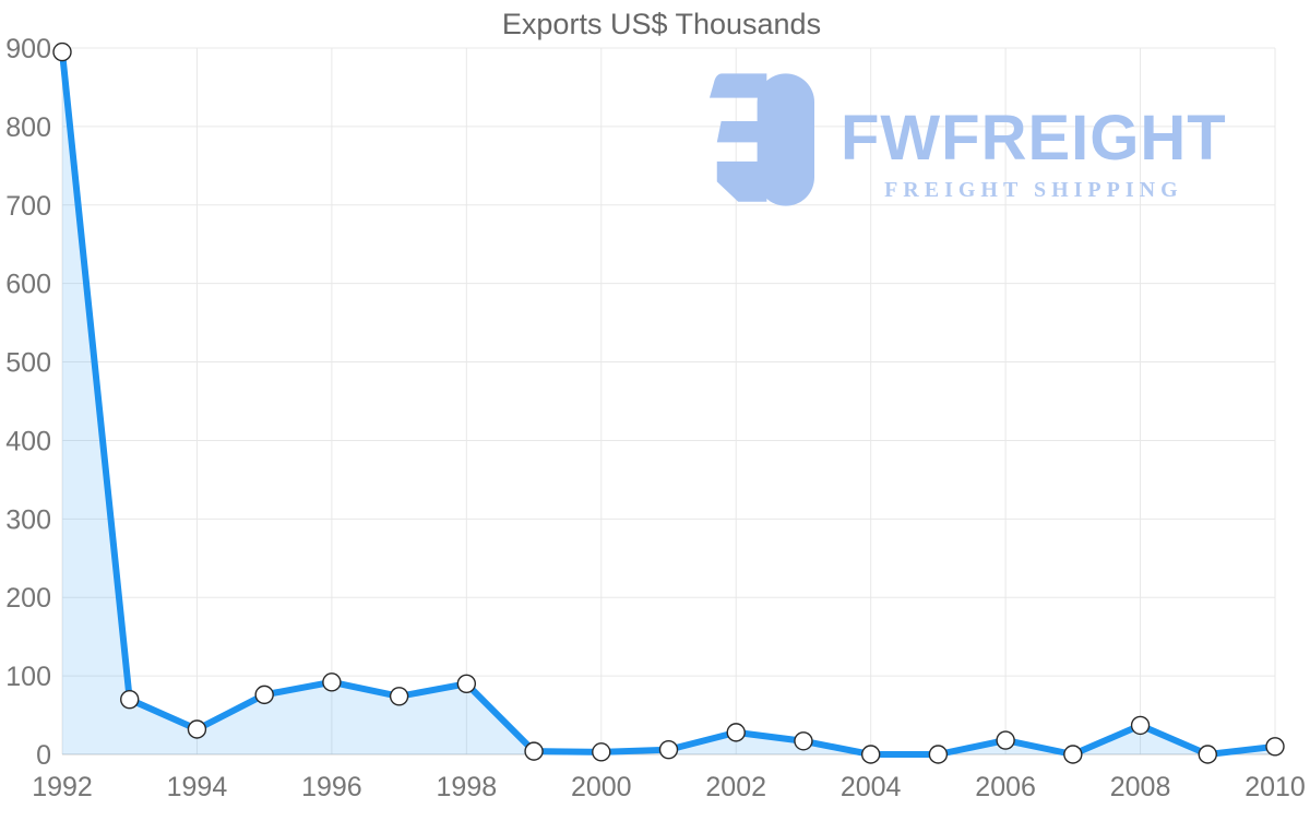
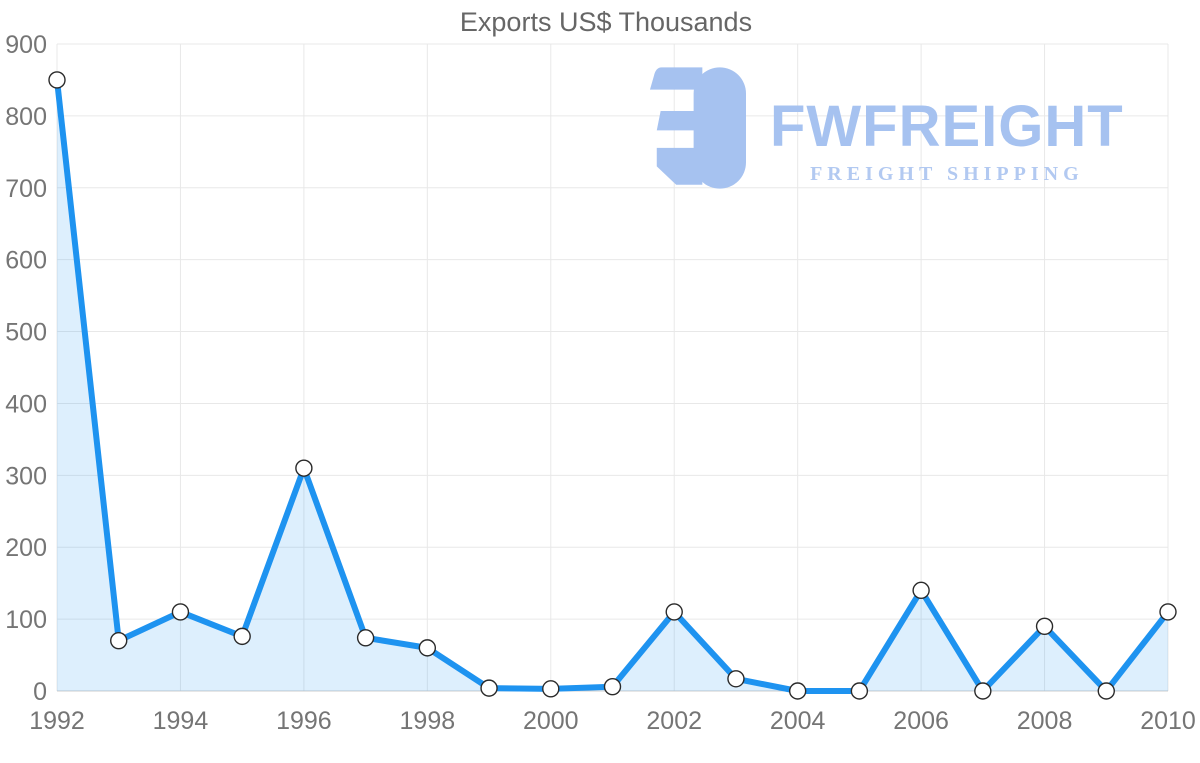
1992: 900 -> 850
1994: 30 -> 110
1996: 90 -> 310
1998: 90 -> 60
2002: 30 -> 110
2006: 20 -> 140
2008: 40 -> 90
2010: 10 -> 110
